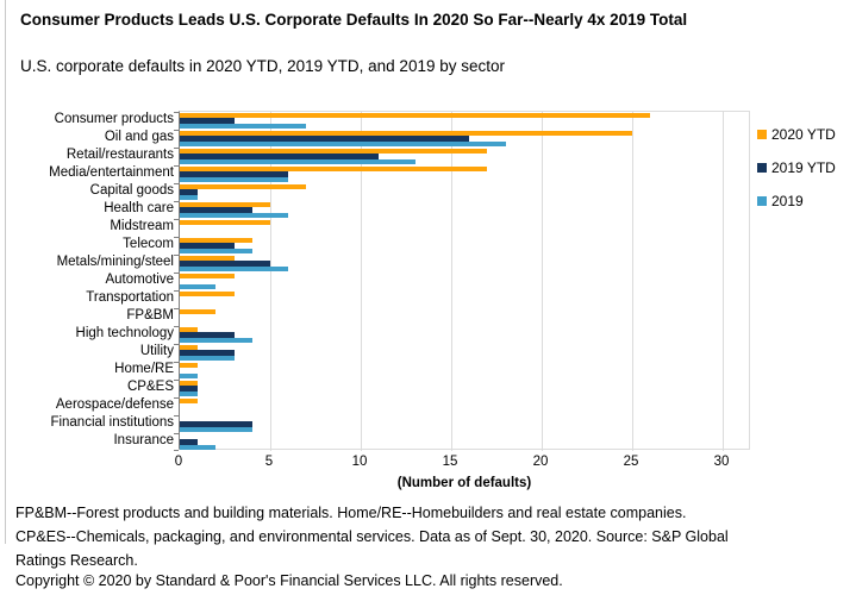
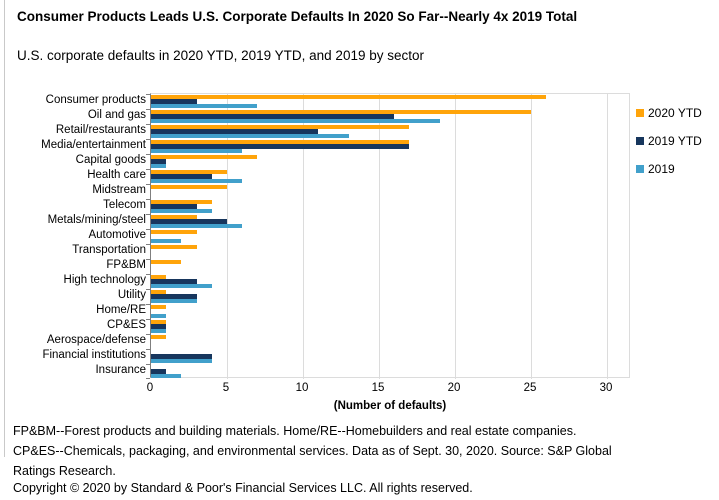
2019/Oil and gas: 18 -> 19
2019 YTD/Media/entertainment: 6 -> 17
